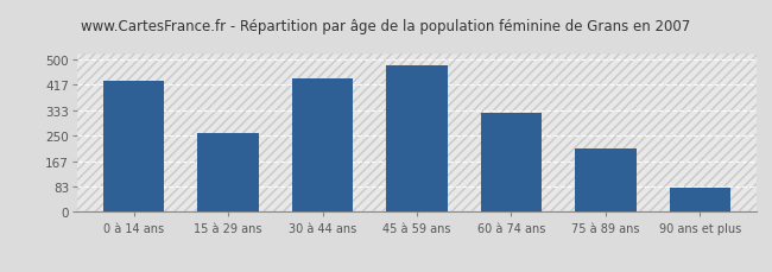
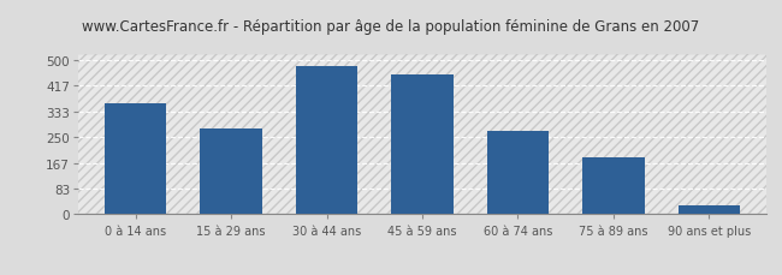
0 à 14 ans: 430 -> 360
15 à 29 ans: 260 -> 280
30 à 44 ans: 440 -> 480
45 à 59 ans: 480 -> 455
60 à 74 ans: 325 -> 270
75 à 89 ans: 210 -> 185
90 ans et plus: 80 -> 30
